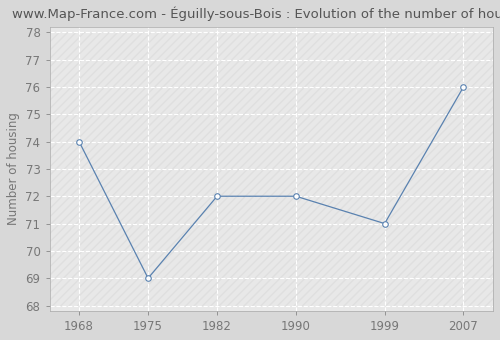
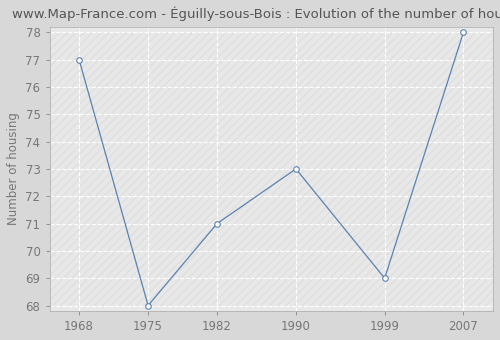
1968: 74 -> 77
1975: 69 -> 68
1982: 72 -> 71
1990: 72 -> 73
1999: 71 -> 69
2007: 76 -> 78
